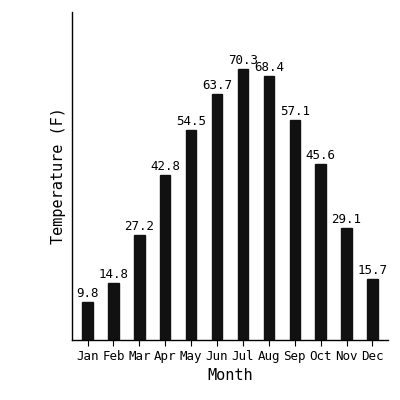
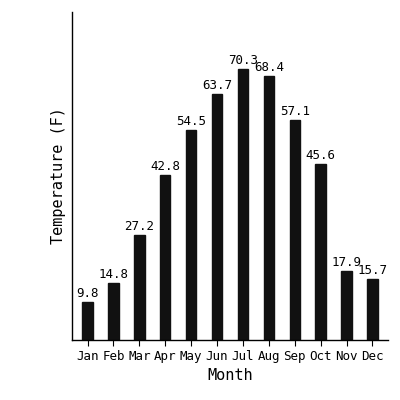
Nov: 29.1 -> 17.9
